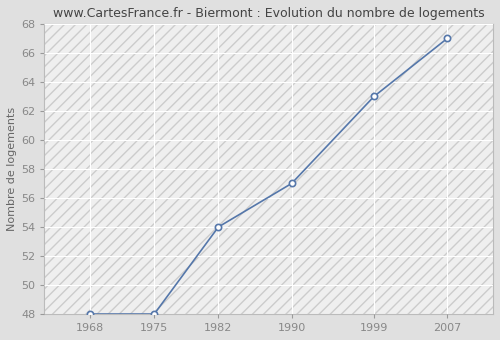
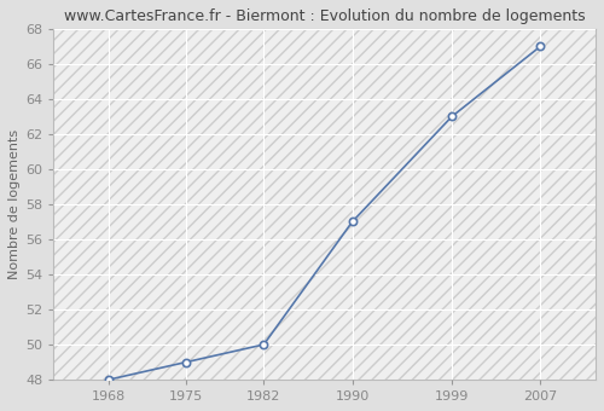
1975: 48 -> 49
1982: 54 -> 50
